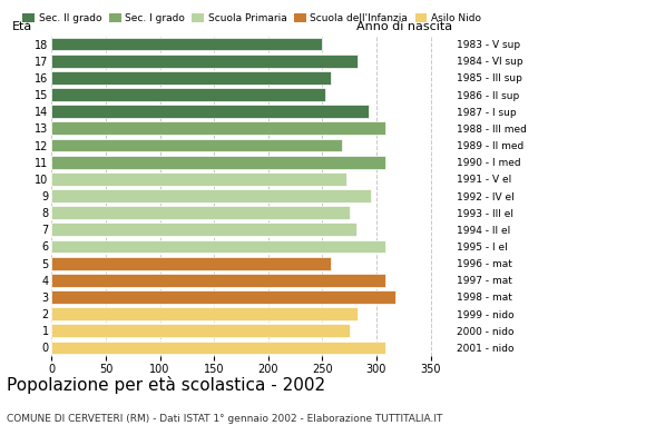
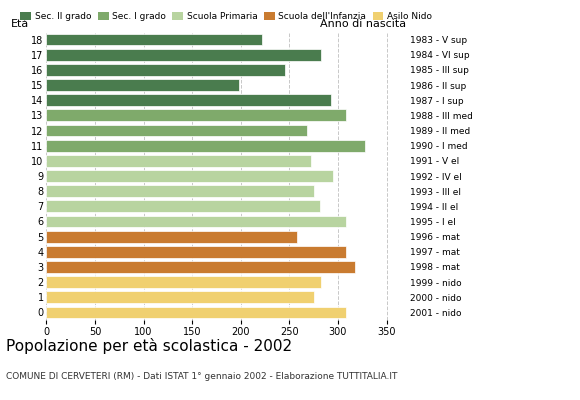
18: 250 -> 222
16: 258 -> 246
15: 253 -> 198
11: 308 -> 328
